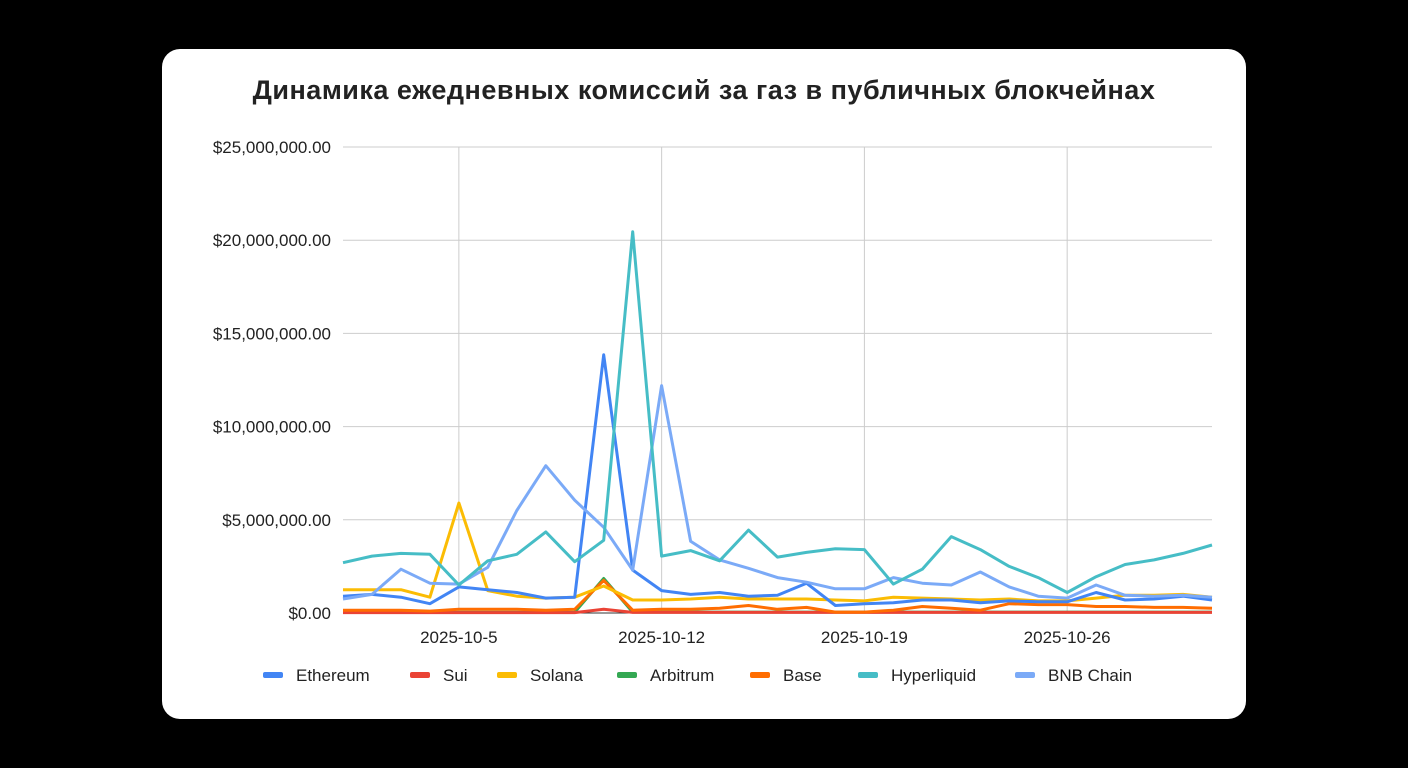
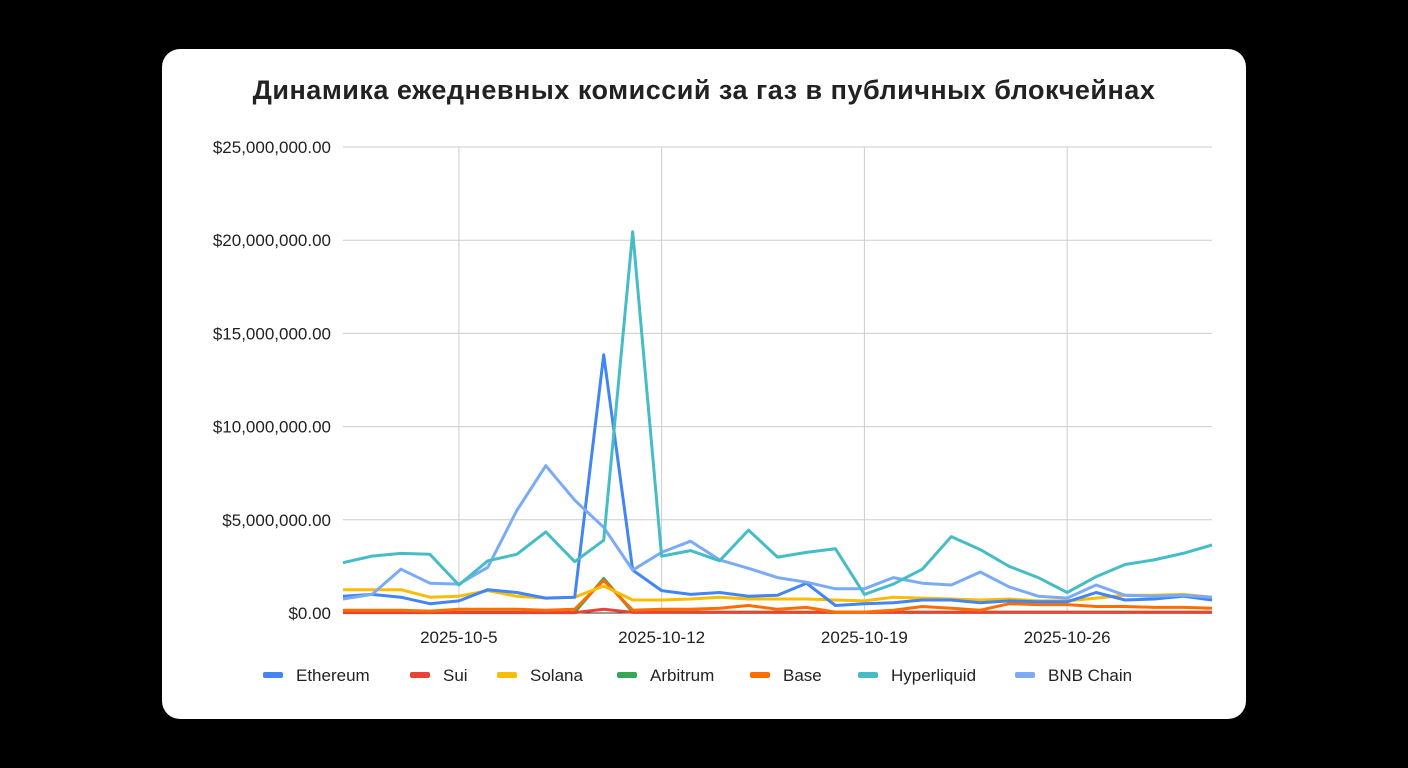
Ethereum/2025-10-5: $1400000 -> $600000
Solana/2025-10-5: $5900000 -> $900000
BNB Chain/2025-10-12: $12200000 -> $3200000
Hyperliquid/2025-10-19: $3400000 -> $1000000
